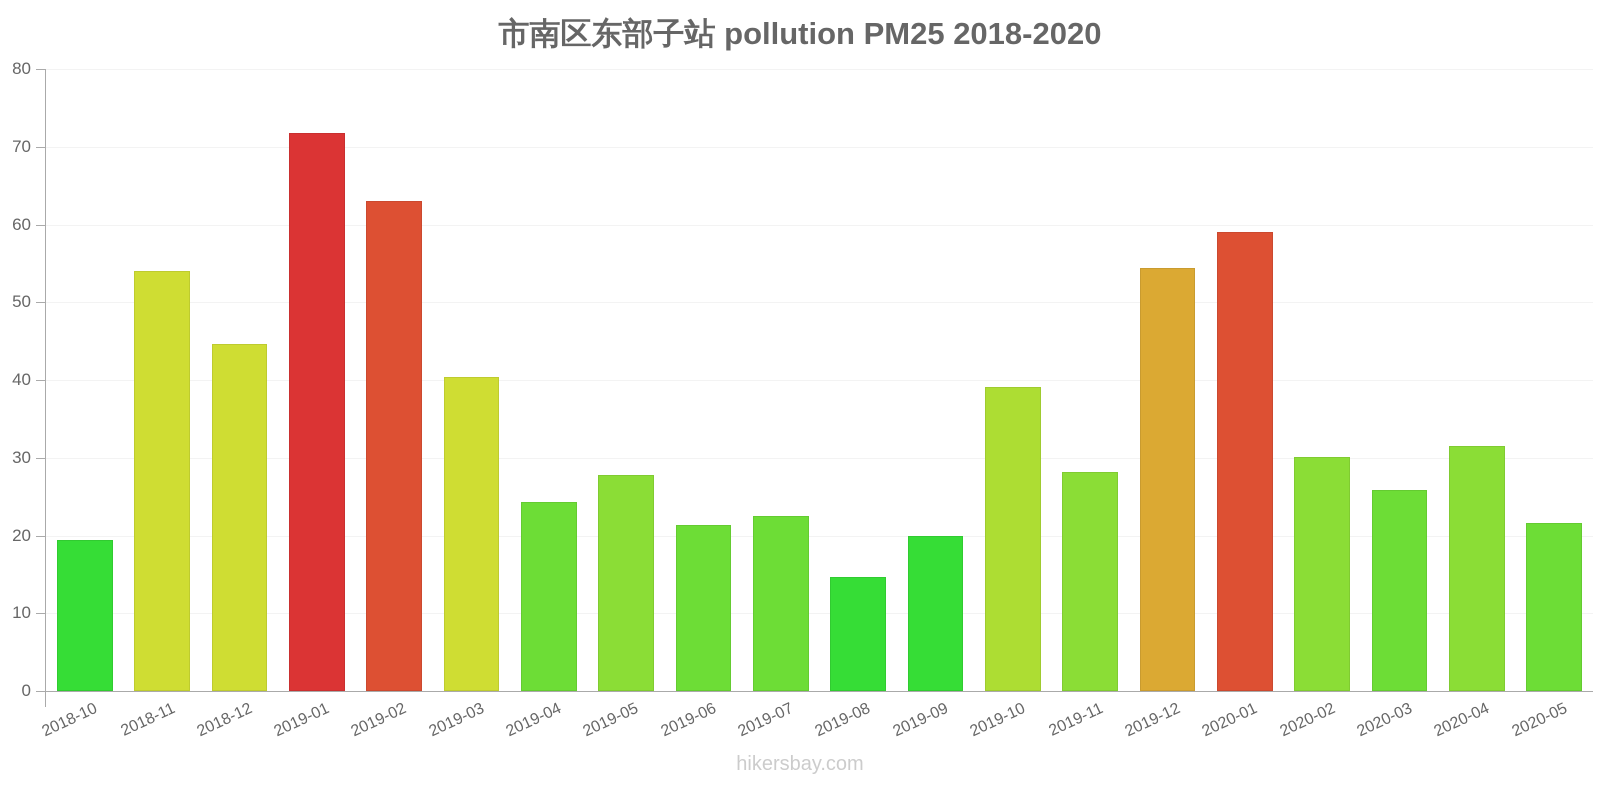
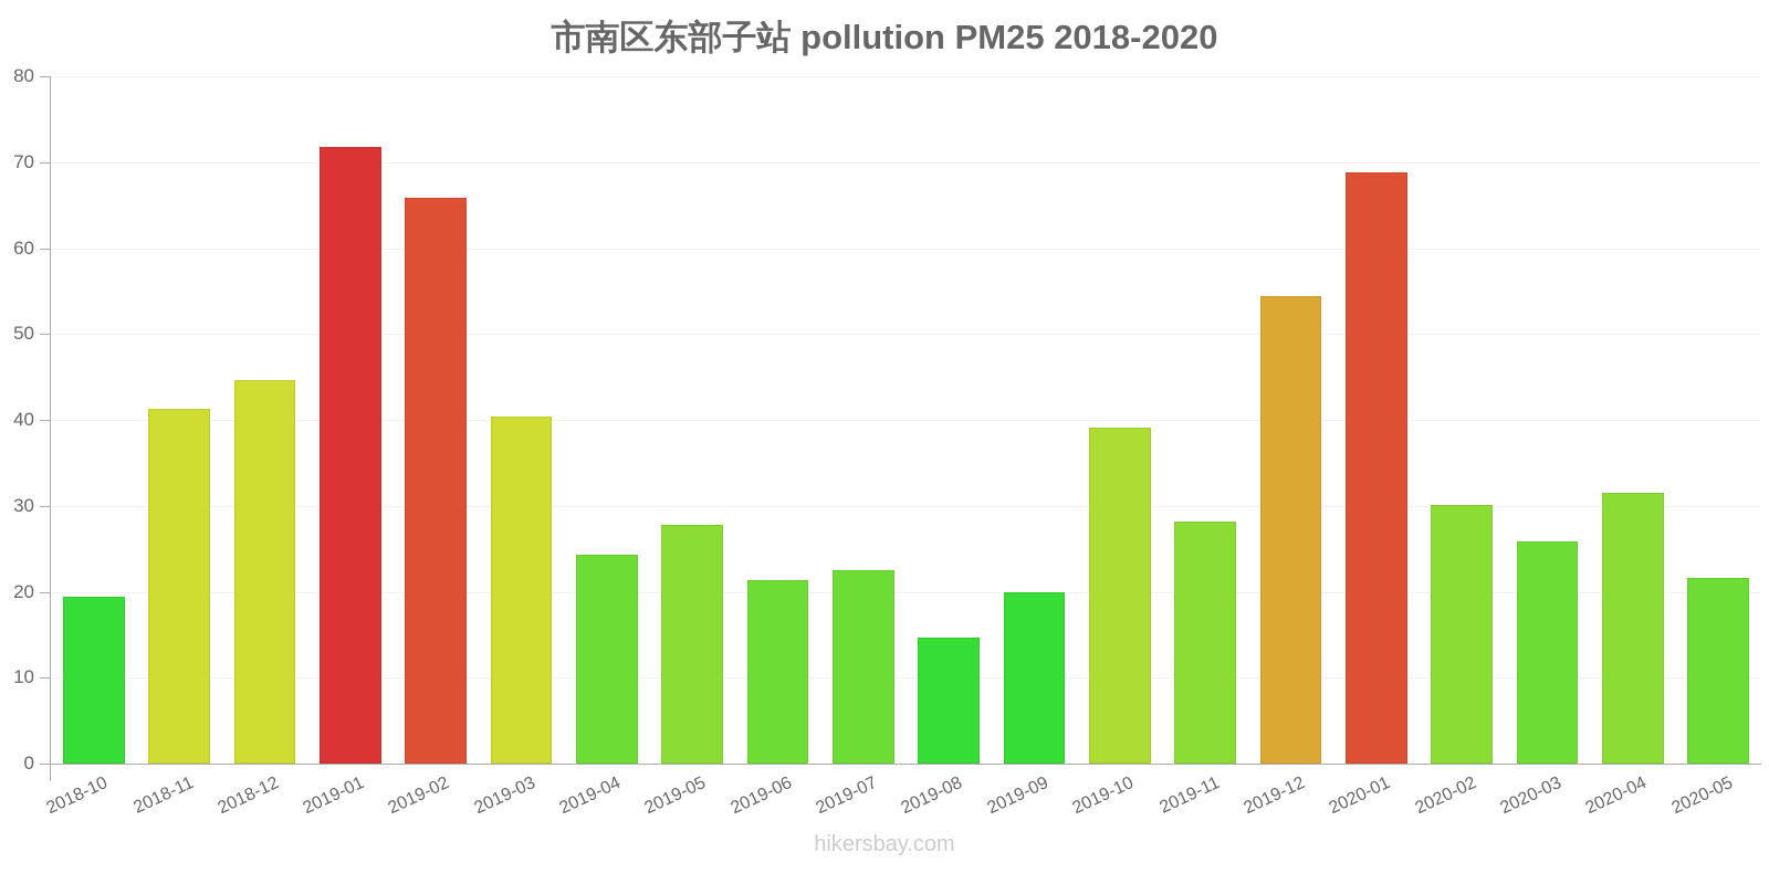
2018-11: 54 -> 41
2019-02: 63 -> 66
2020-01: 59 -> 69
